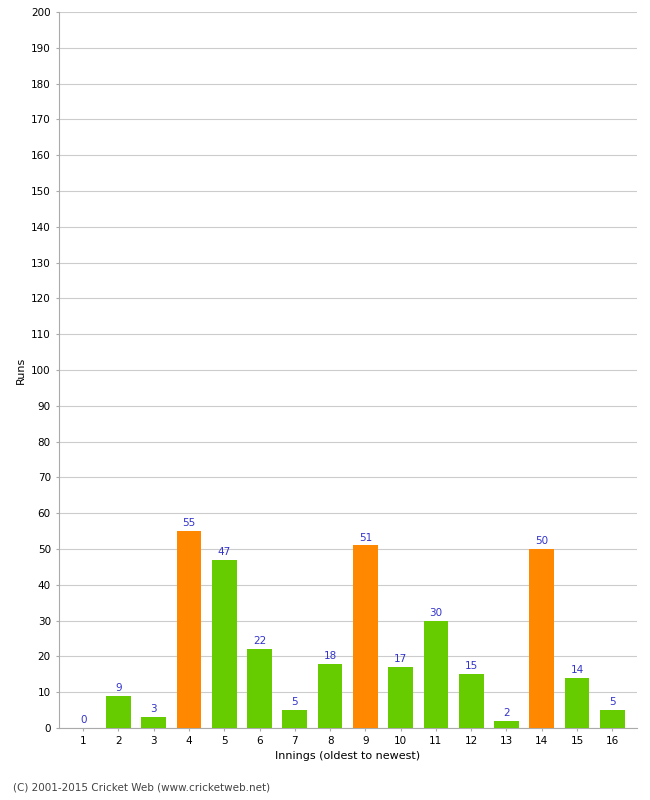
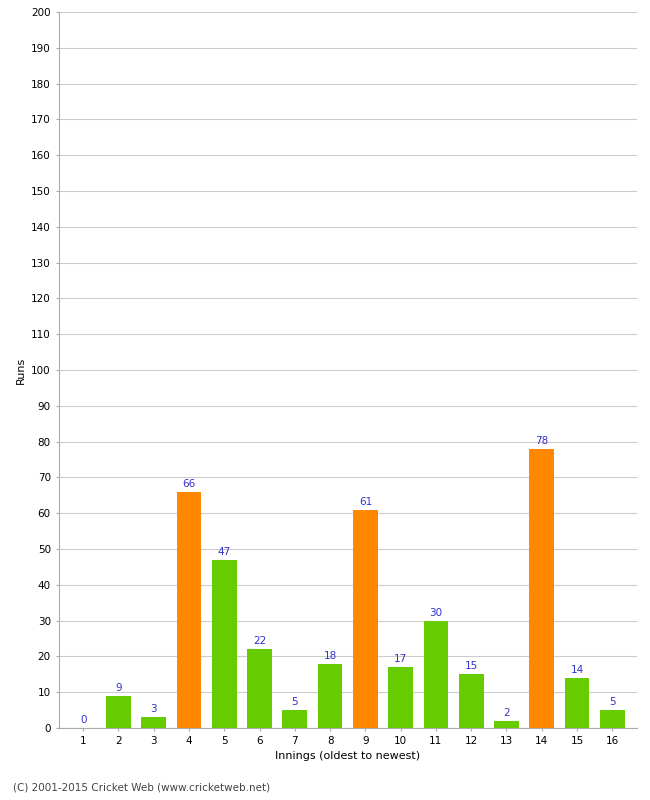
4: 55 -> 66
9: 51 -> 61
14: 50 -> 78
